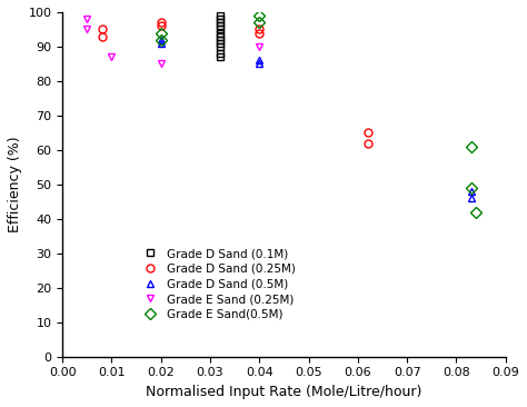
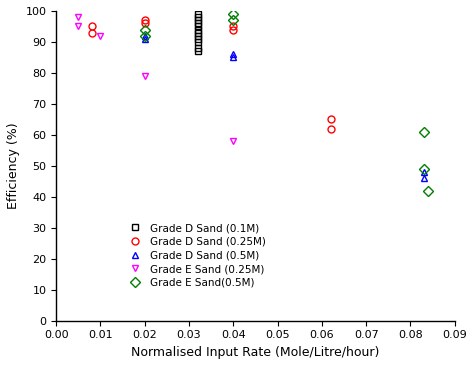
Grade E Sand (0.25M)/0.01: 87 -> 92
Grade E Sand (0.25M)/0.02: 85 -> 79
Grade E Sand (0.25M)/0.04: 90 -> 58
